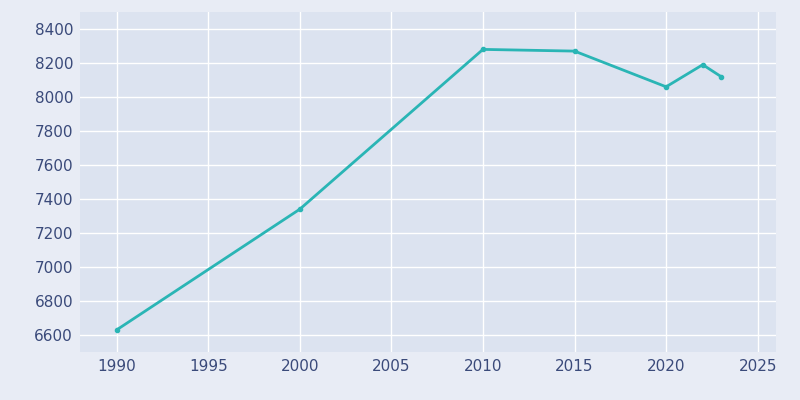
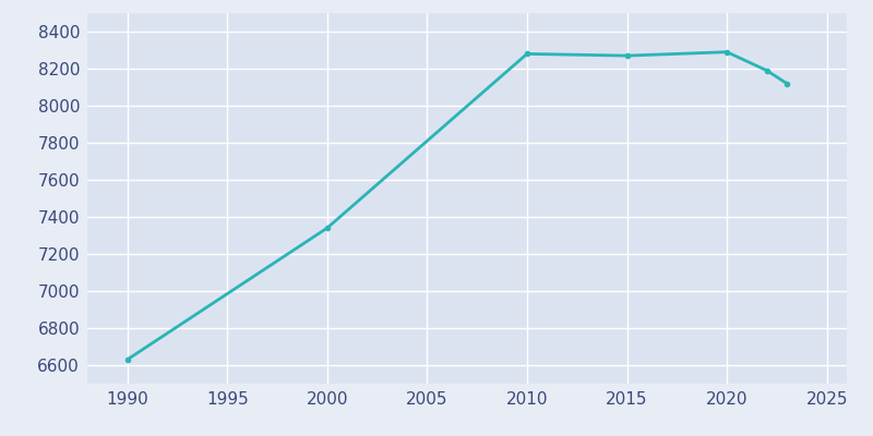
2020: 8060 -> 8290
